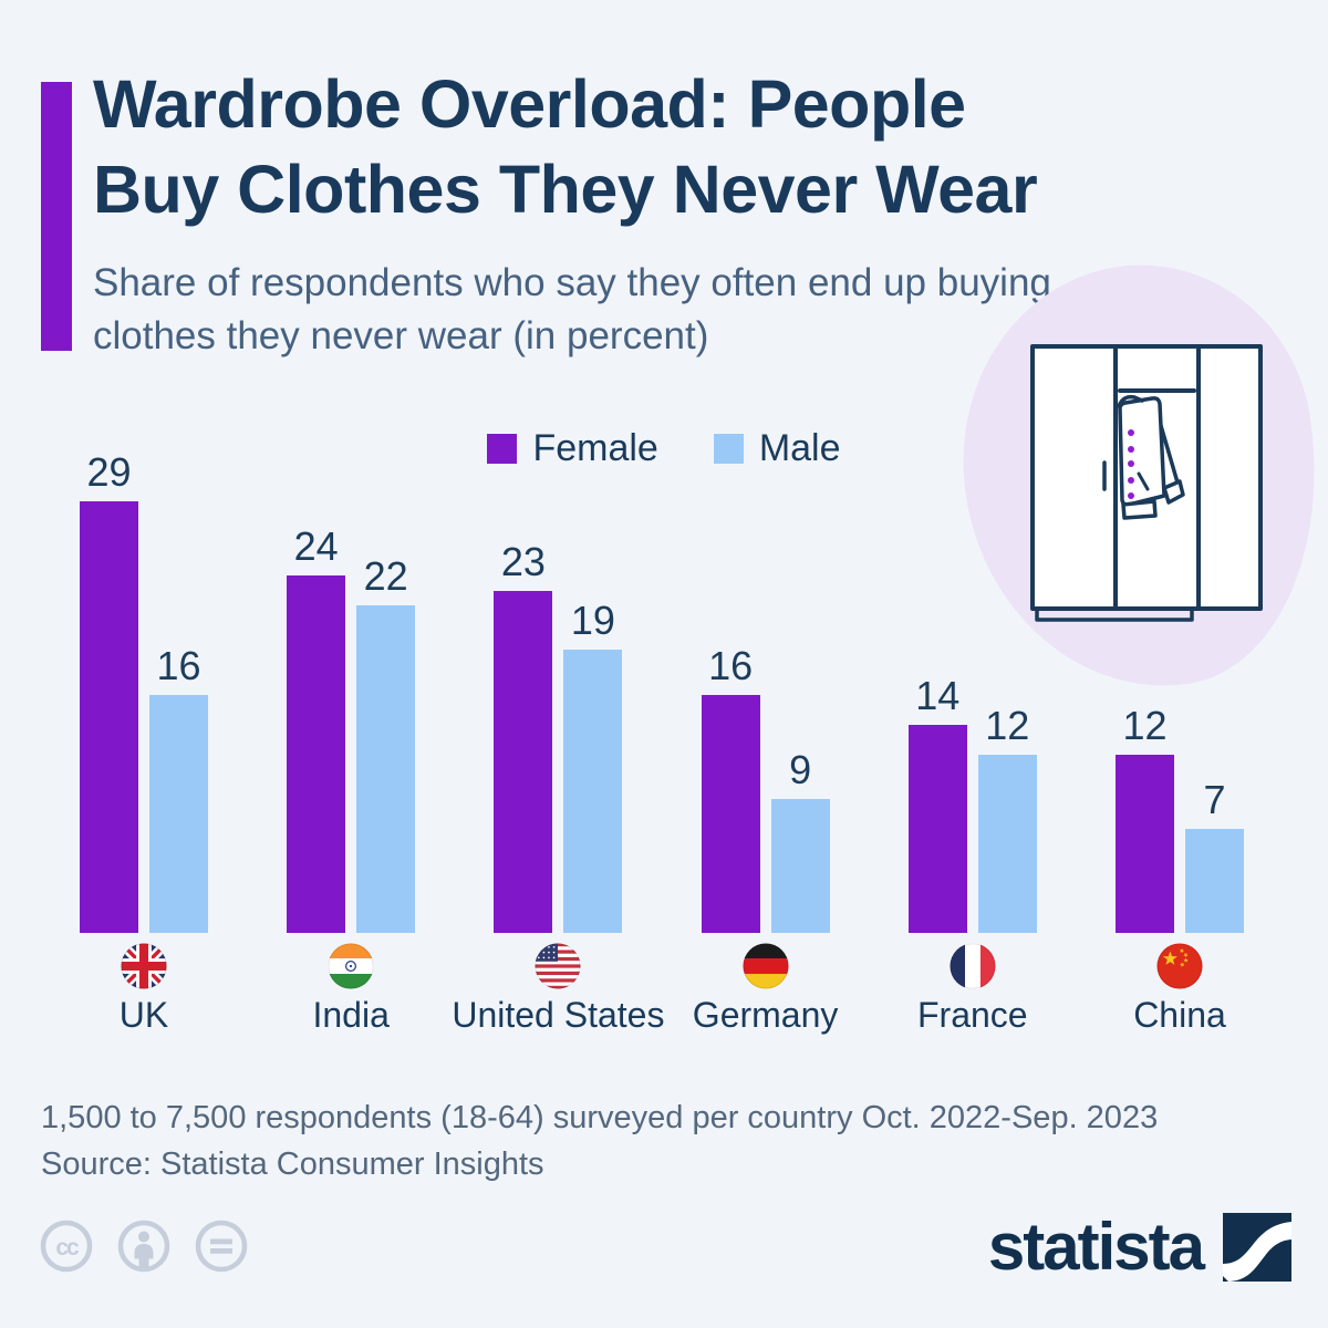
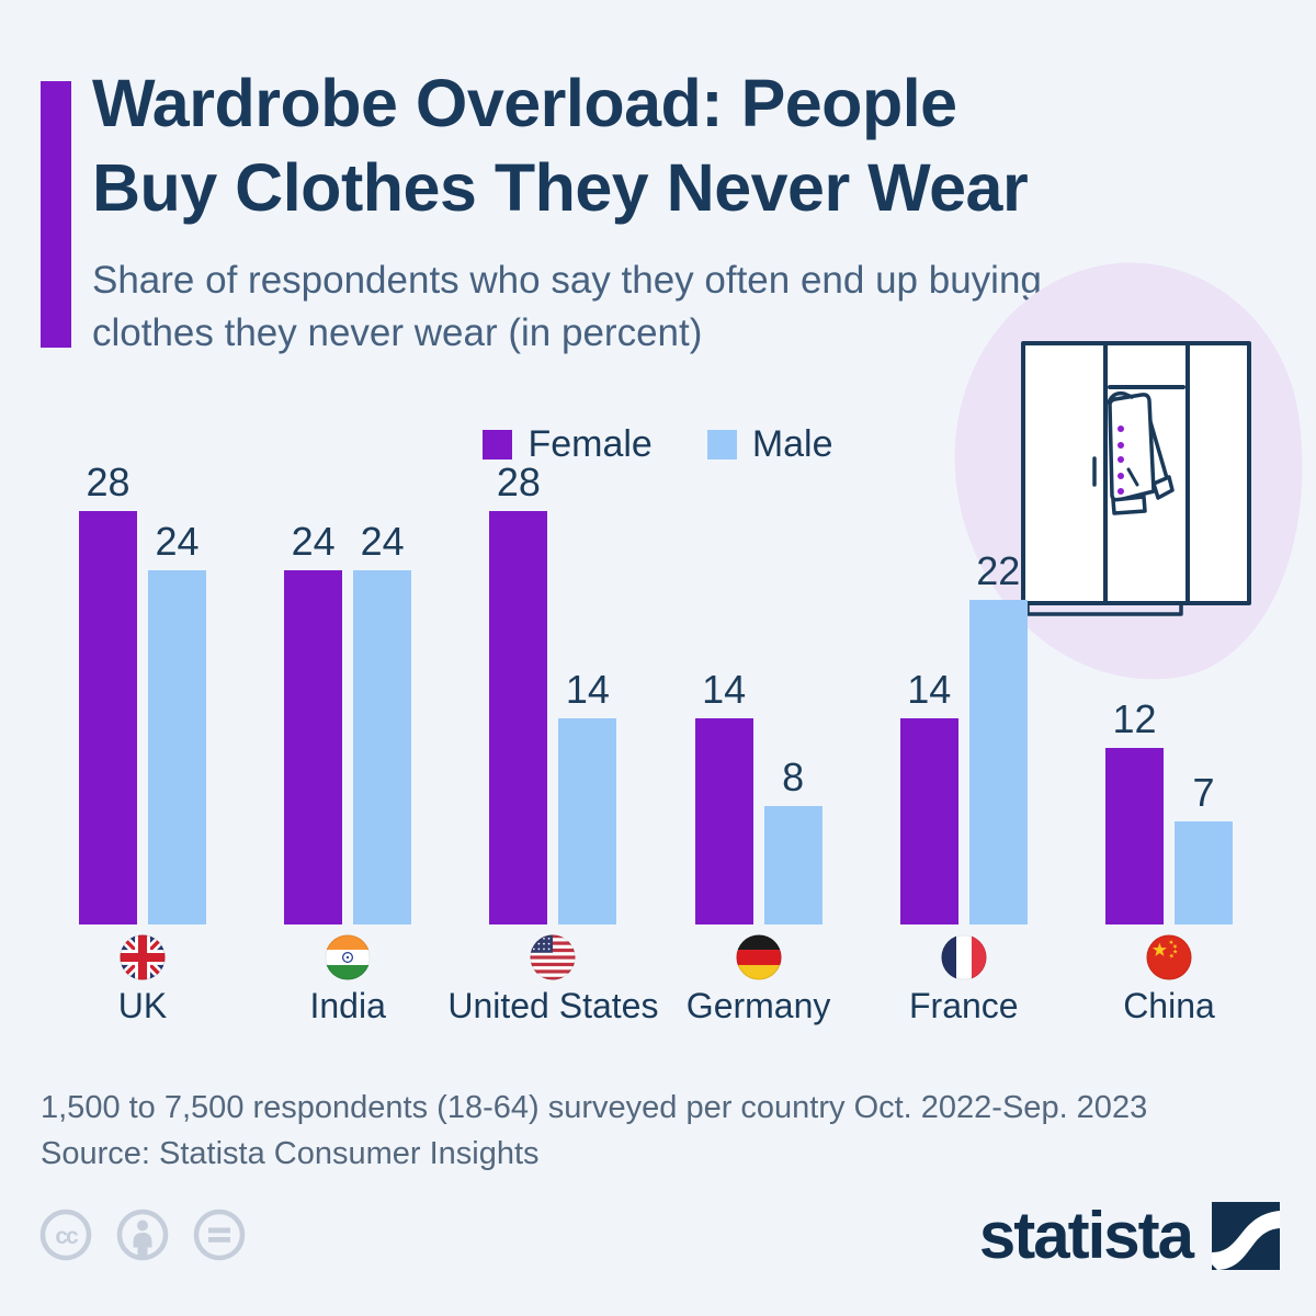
Female/UK: 29 -> 28
Male/UK: 16 -> 24
Male/India: 22 -> 24
Female/United States: 23 -> 28
Male/United States: 19 -> 14
Female/Germany: 16 -> 14
Male/Germany: 9 -> 8
Male/France: 12 -> 22
